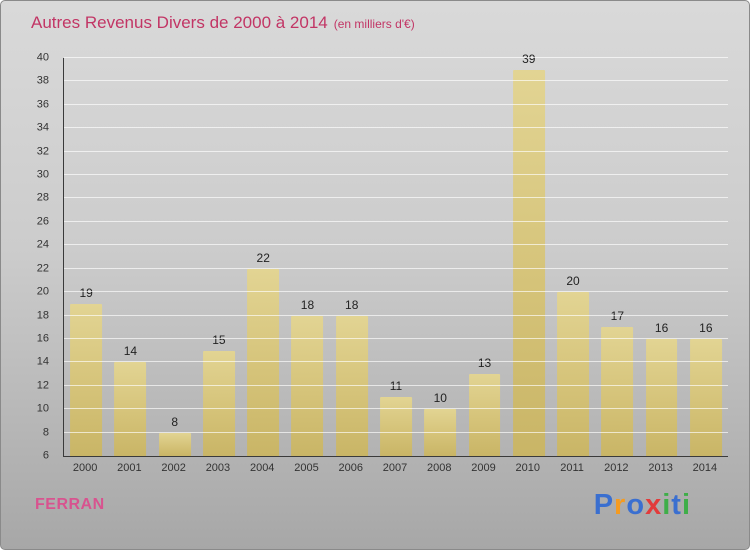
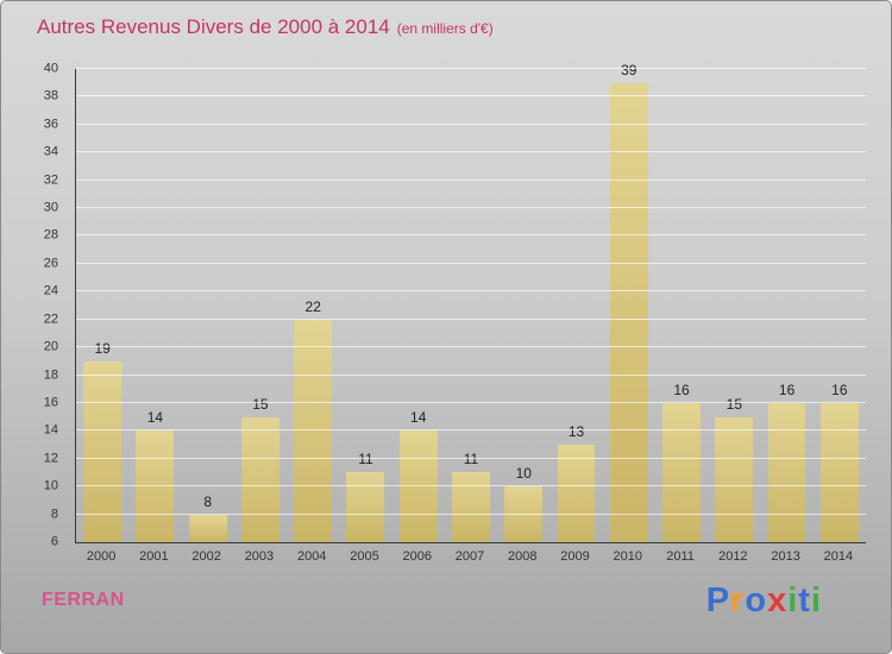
2005: 18 -> 11
2006: 18 -> 14
2011: 20 -> 16
2012: 17 -> 15
